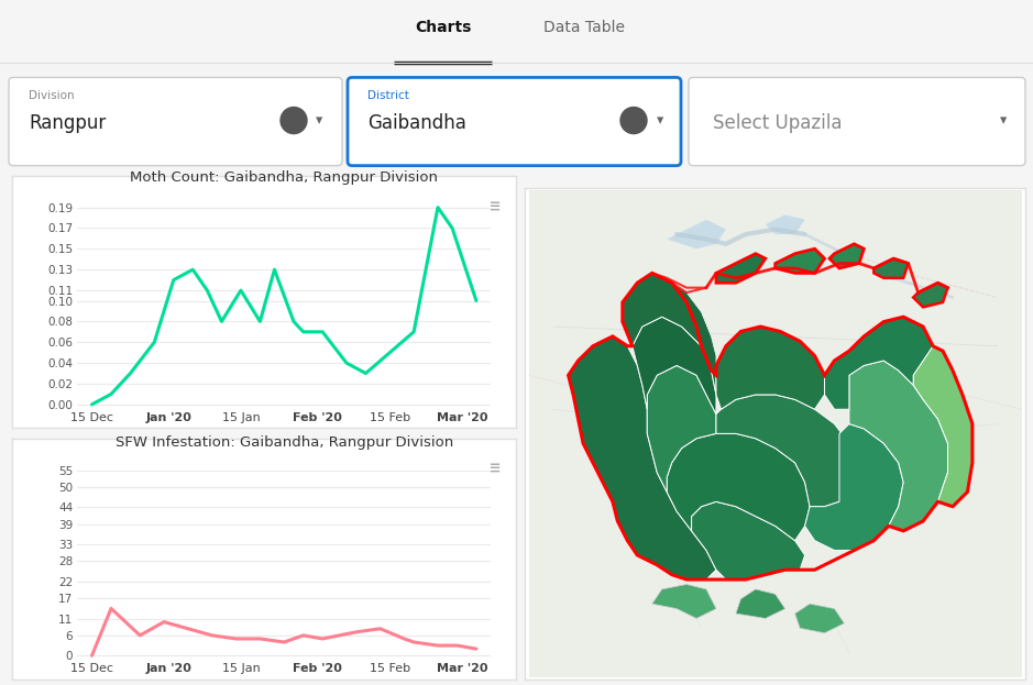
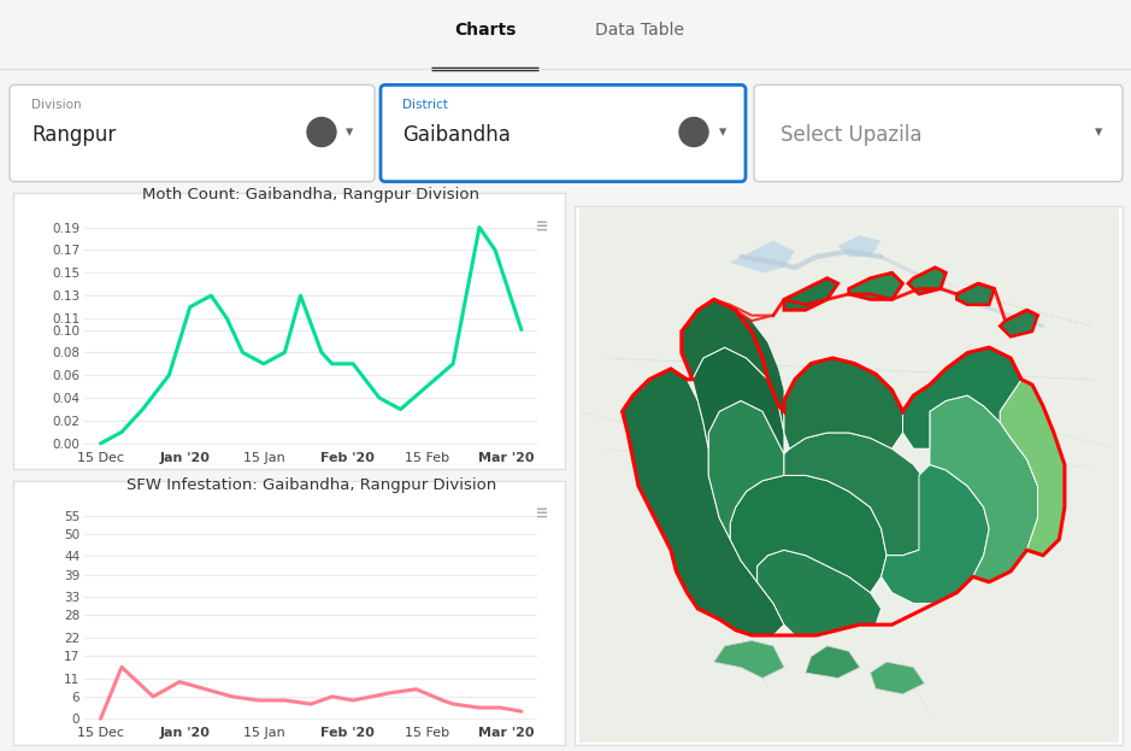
Moth Count: Gaibandha, Rangpur Division/15 Jan: 0.11 -> 0.07
